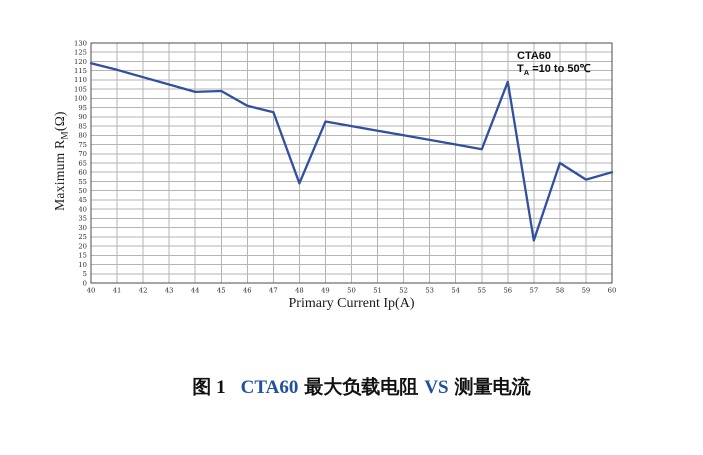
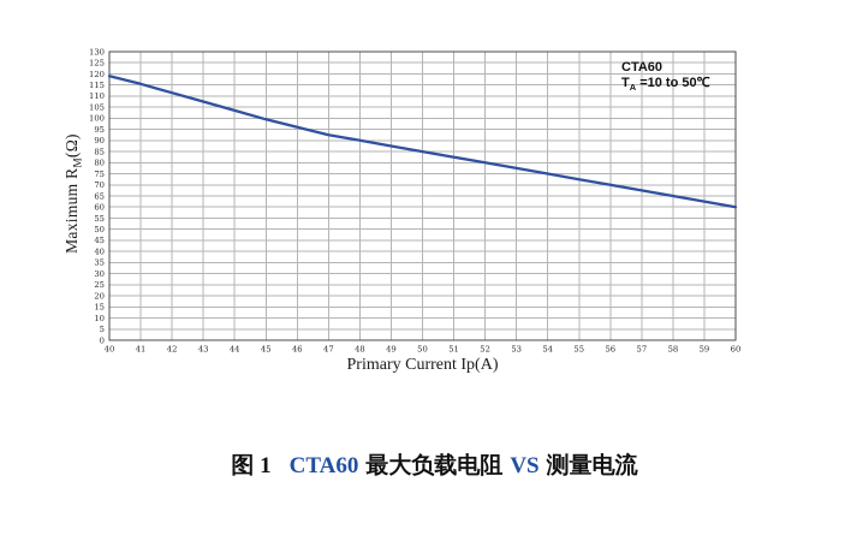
45: 104 -> 100
48: 54 -> 90
56: 109 -> 70
57: 23 -> 68
59: 56 -> 62
